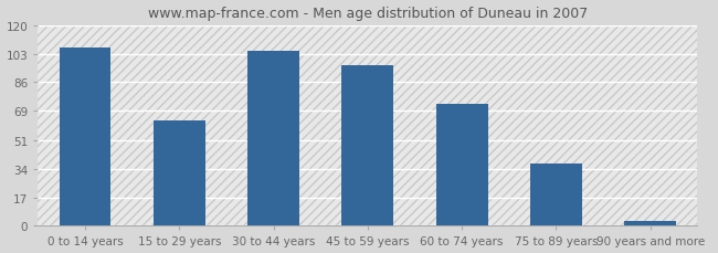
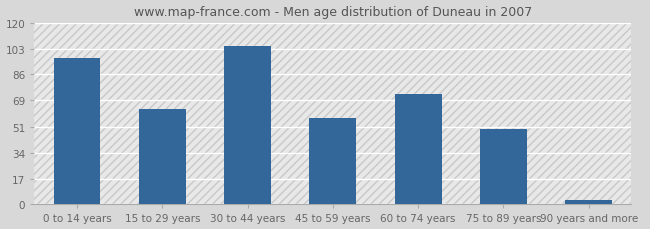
0 to 14 years: 107 -> 97
45 to 59 years: 96 -> 57
75 to 89 years: 37 -> 50
